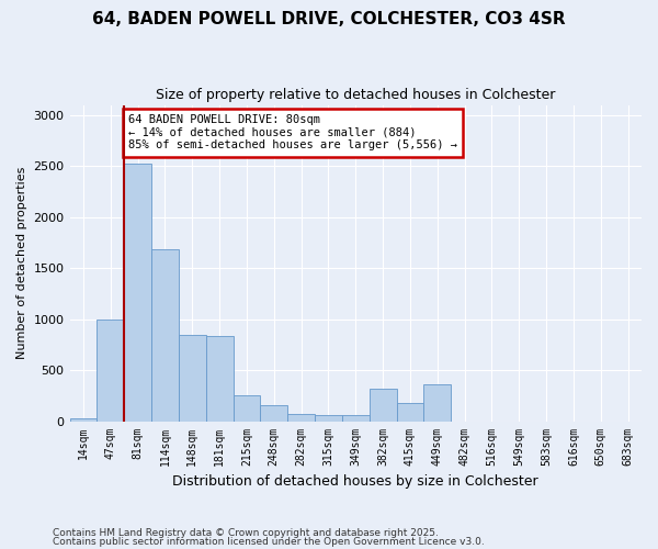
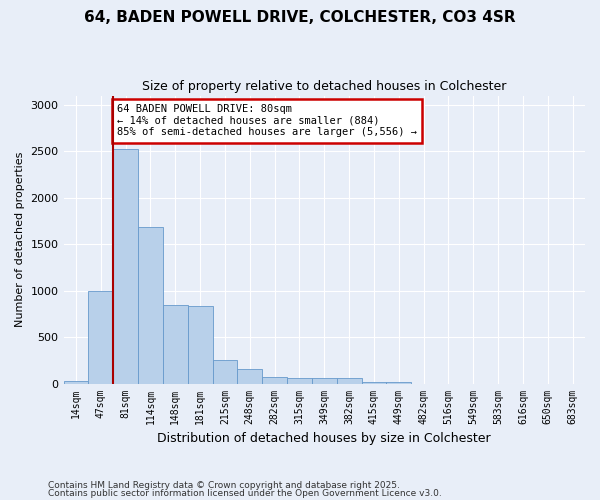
382sqm: 320 -> 60
415sqm: 180 -> 20
449sqm: 360 -> 20
